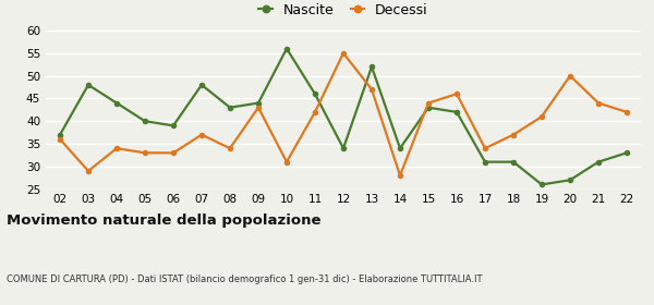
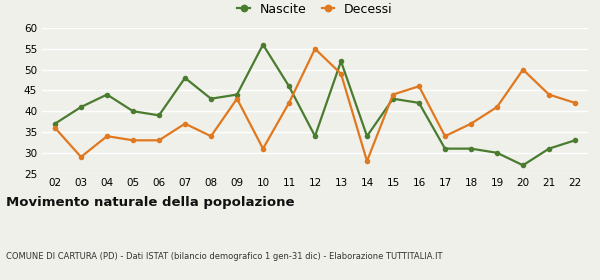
Nascite/03: 48 -> 41
Decessi/13: 47 -> 49
Nascite/19: 26 -> 30
